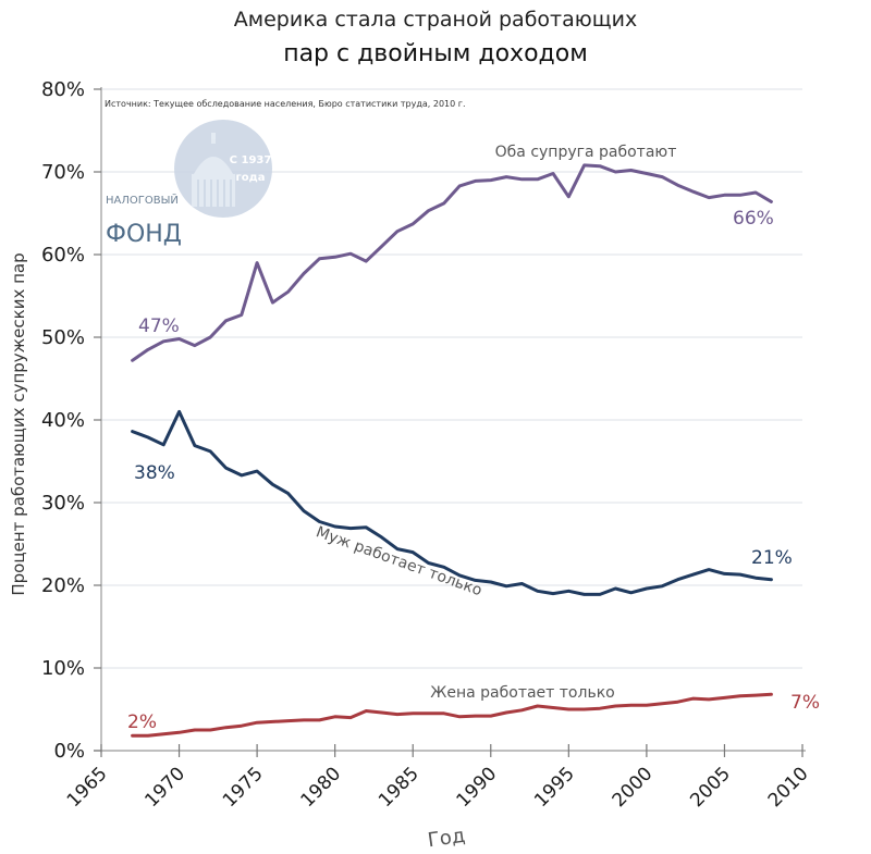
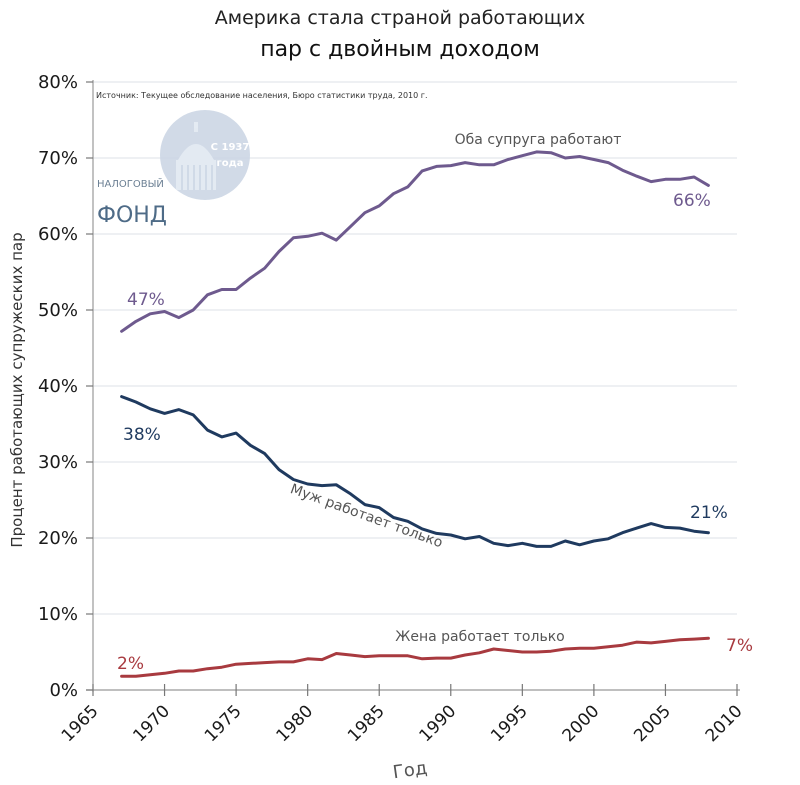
Муж работает только/1970: 41% -> 36%
Оба супруга работают/1975: 59% -> 53%
Оба супруга работают/1995: 67% -> 70%
